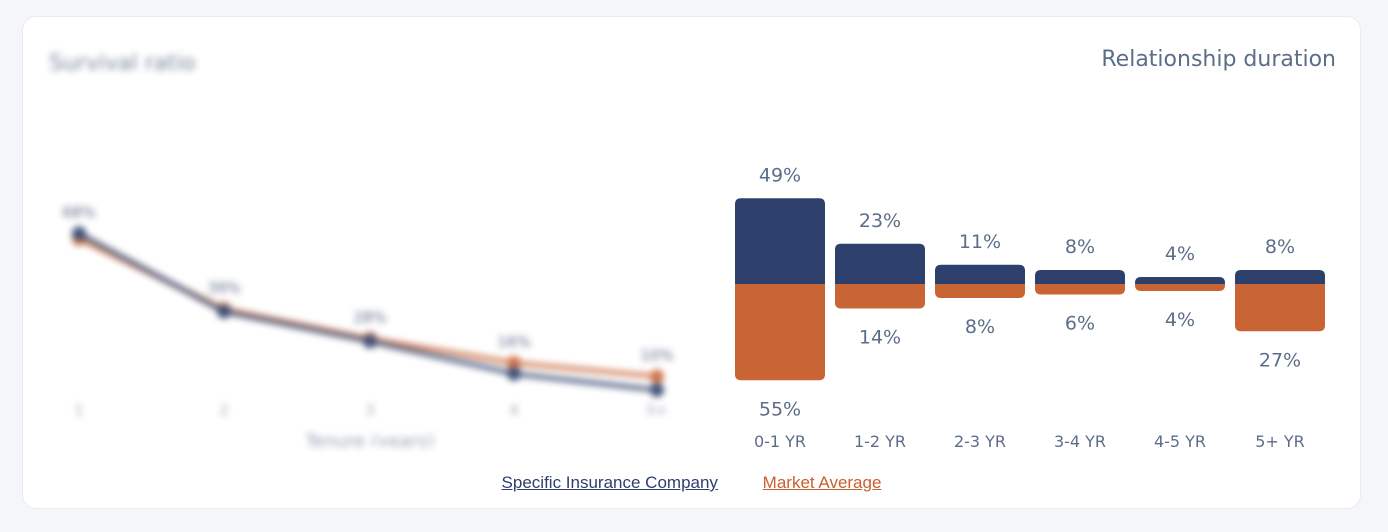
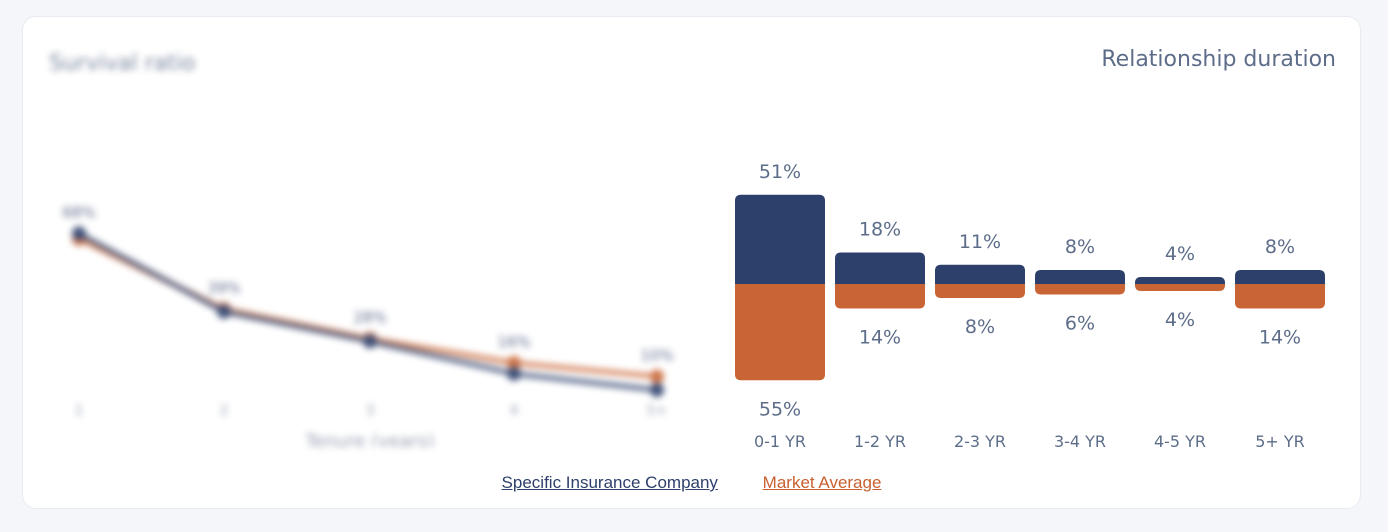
Relationship duration/Specific Insurance Company/0-1 YR: 49% -> 51%
Relationship duration/Specific Insurance Company/1-2 YR: 23% -> 18%
Relationship duration/Market Average/5+ YR: 27% -> 14%
